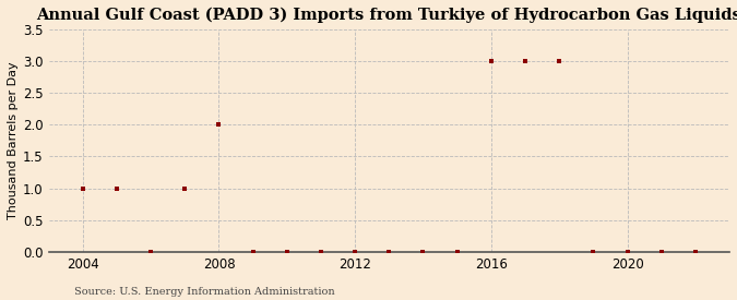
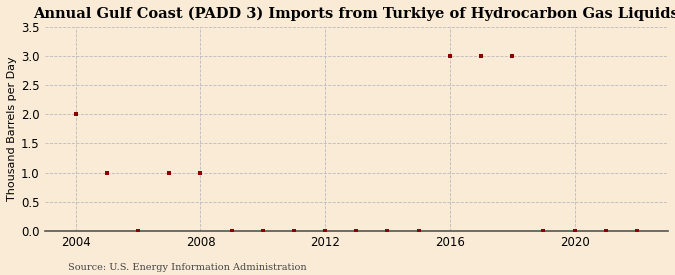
2004: 1 -> 2
2008: 2 -> 1
